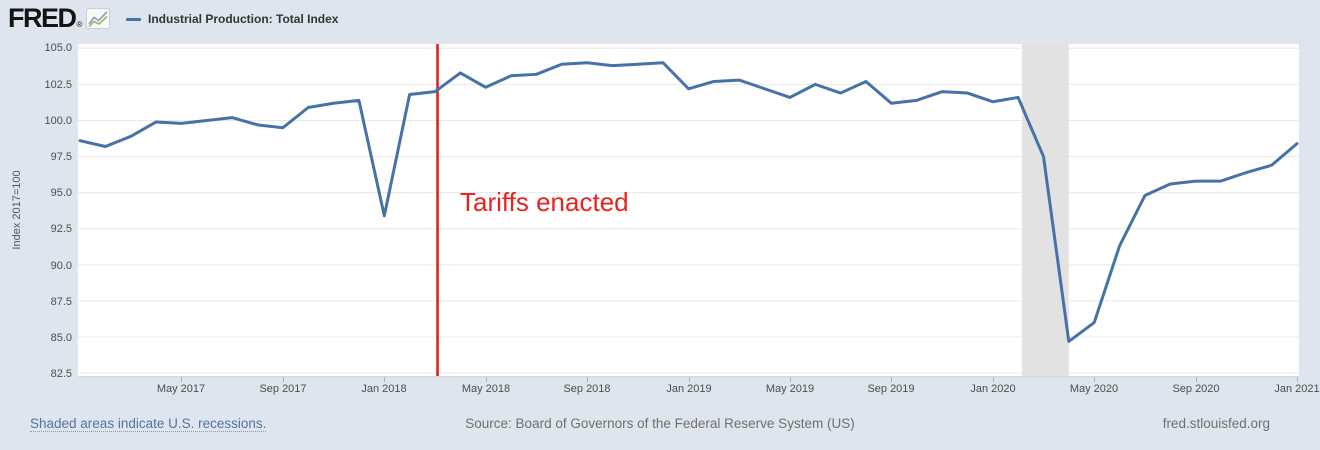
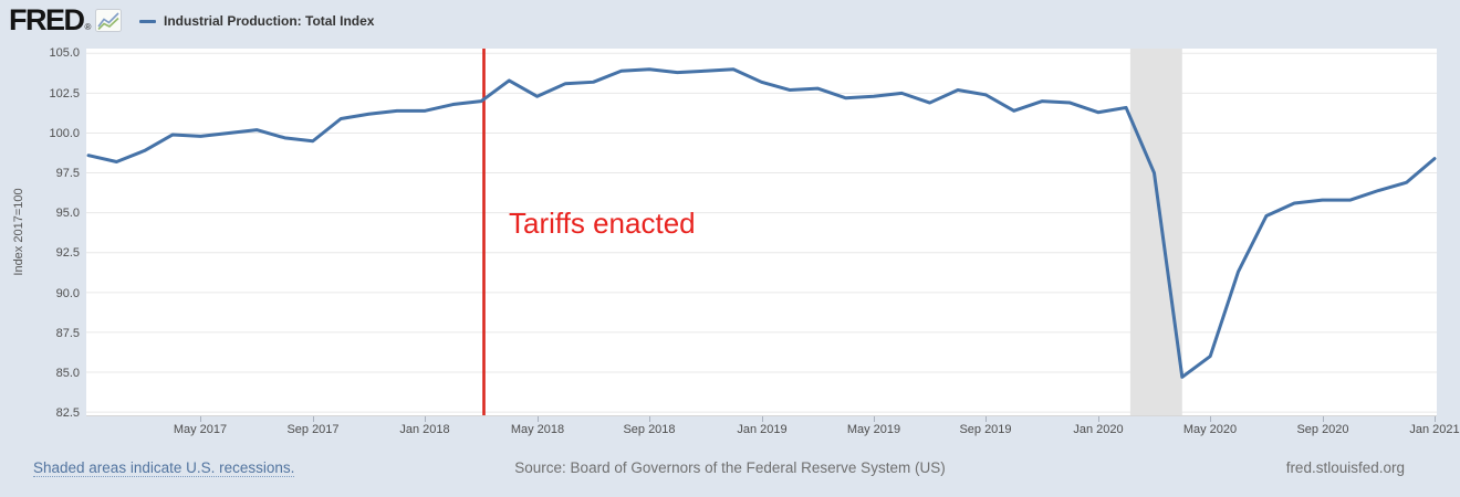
Jan 2018: 93.4 -> 101.4
Jan 2019: 102.2 -> 103.2
May 2019: 101.6 -> 102.3
Sep 2019: 101.2 -> 102.4
